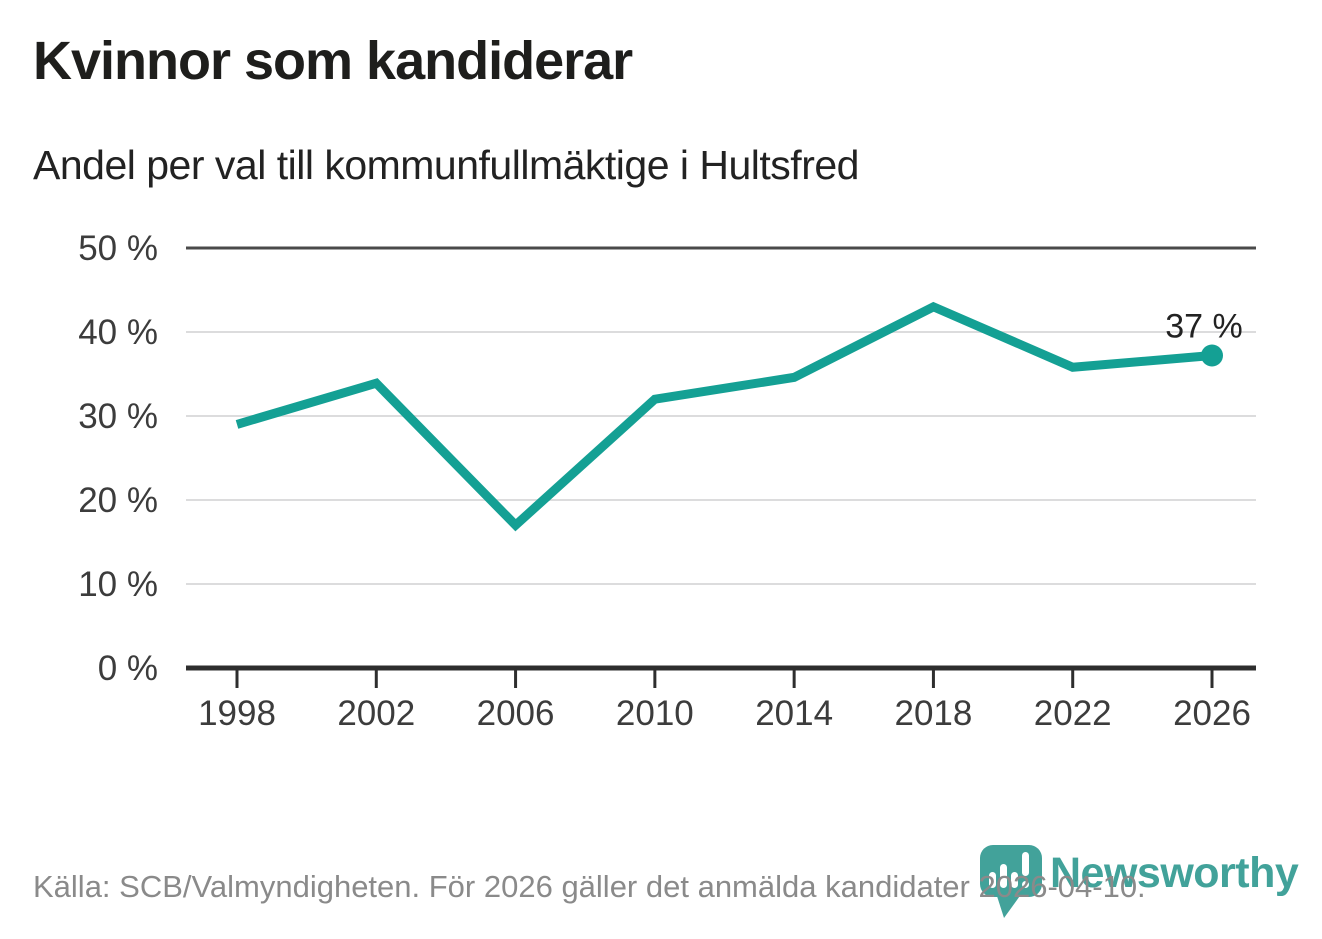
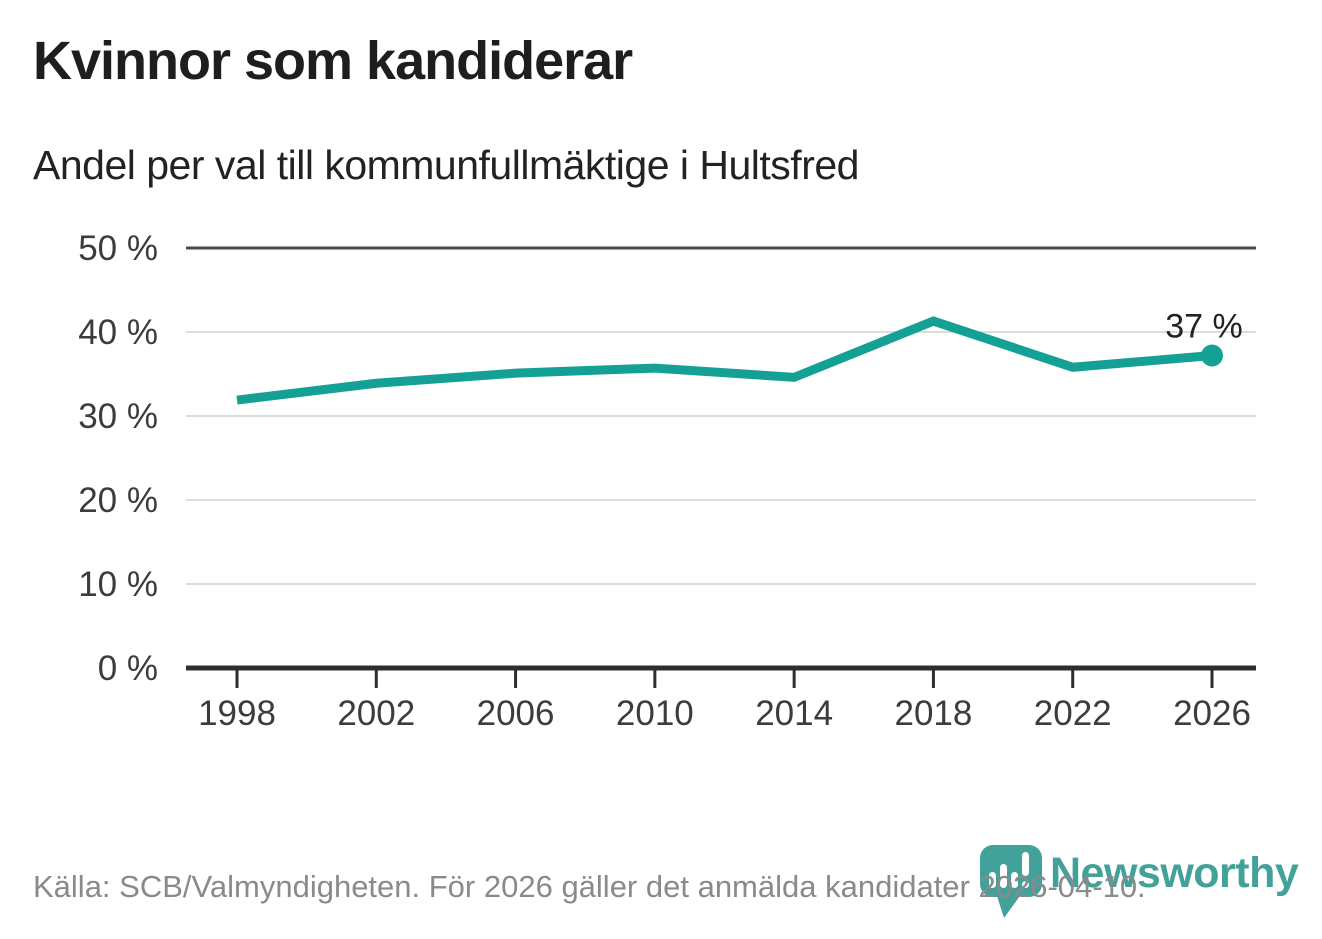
1998: 29% -> 32%
2006: 17% -> 35%
2010: 32% -> 36%
2018: 43% -> 41%
